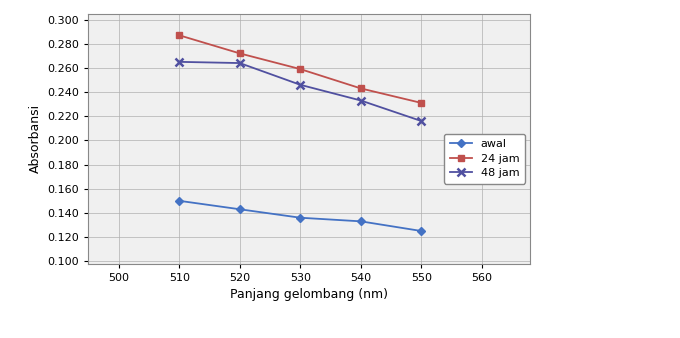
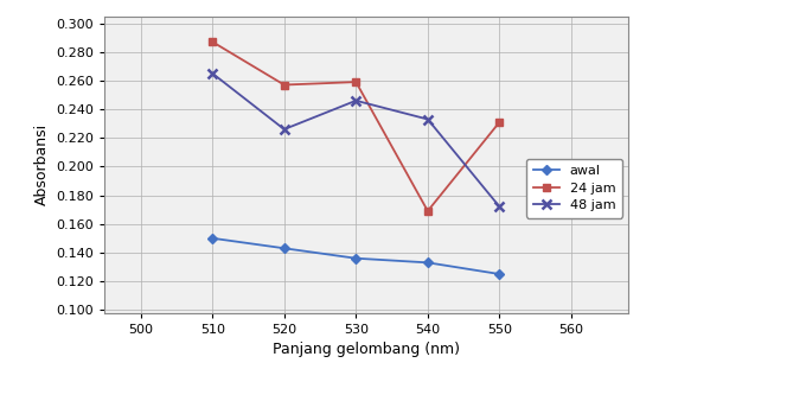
24 jam/520: 0.272 -> 0.257
48 jam/520: 0.264 -> 0.226
24 jam/540: 0.243 -> 0.169
48 jam/550: 0.216 -> 0.172
